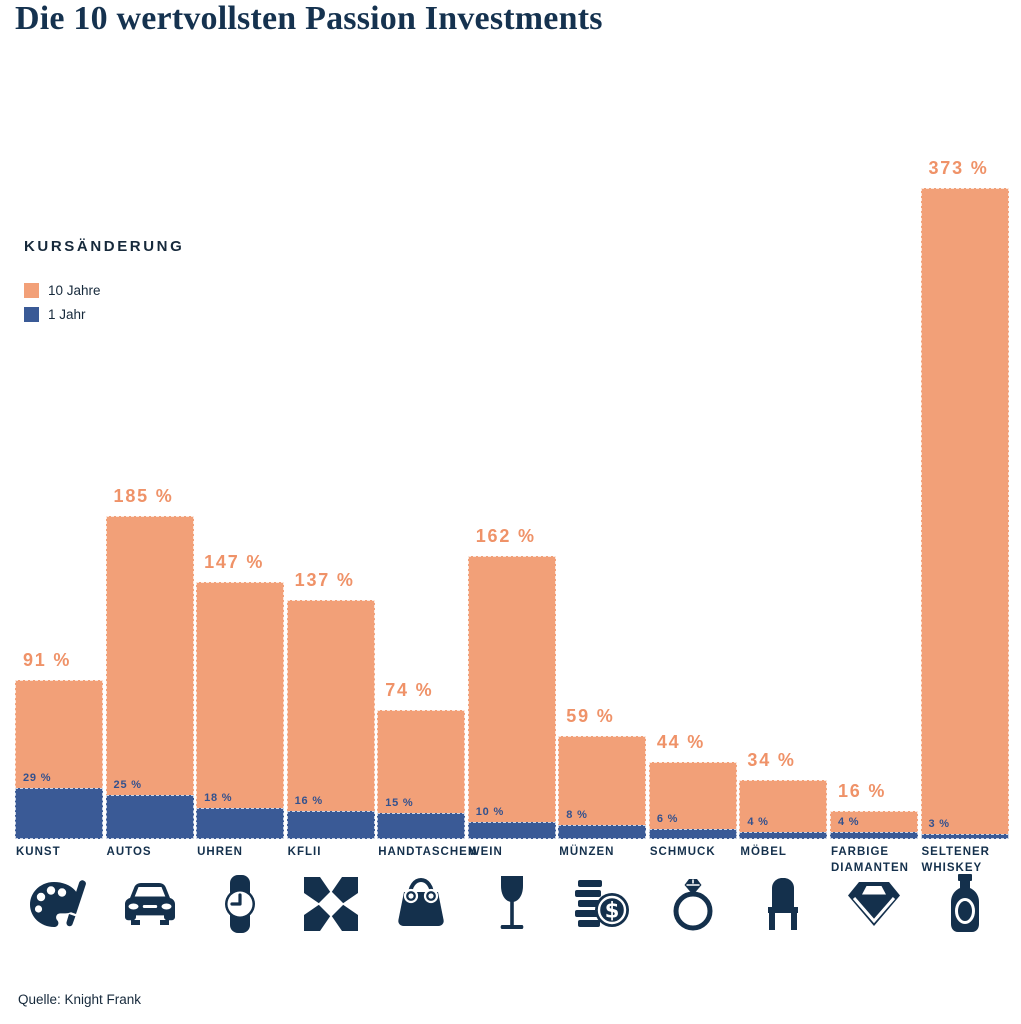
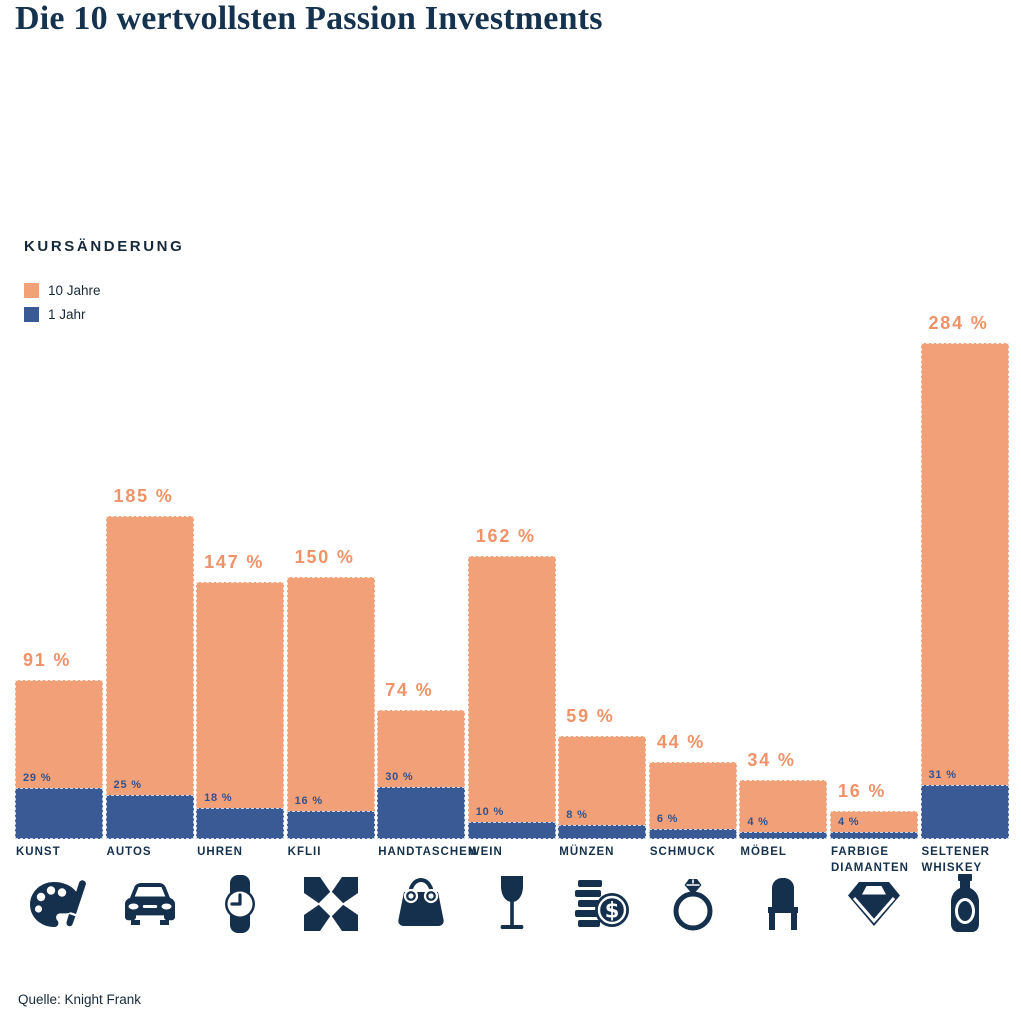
10 Jahre/KFLII: 137 -> 150
1 Jahr/Handtaschen: 15 -> 30
10 Jahre/Seltener Whiskey: 373 -> 284
1 Jahr/Seltener Whiskey: 3 -> 31
